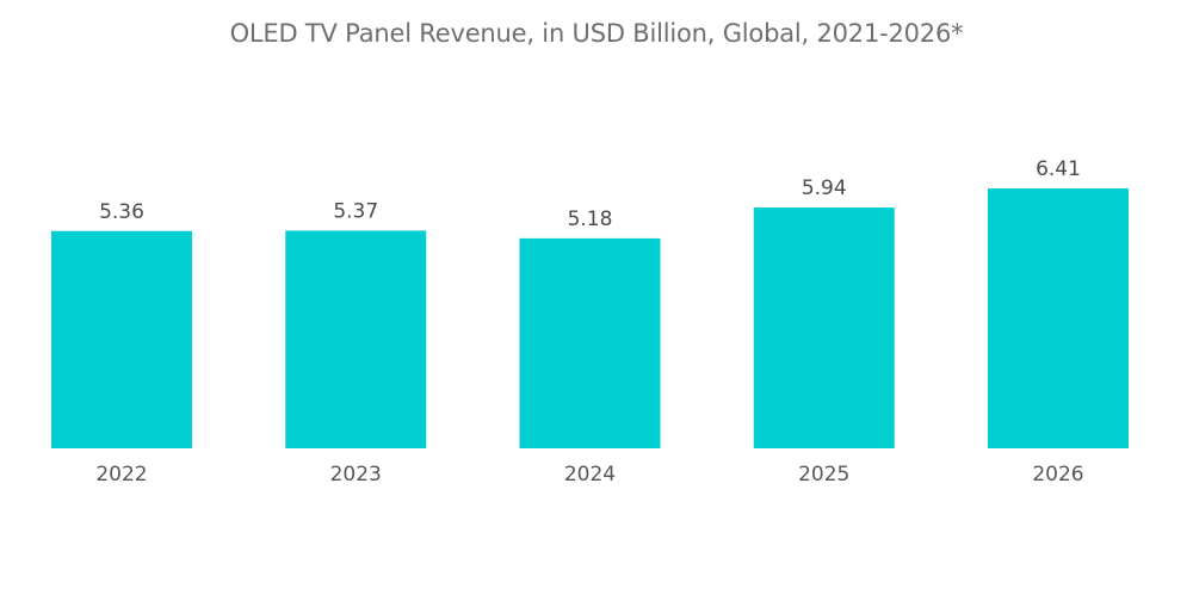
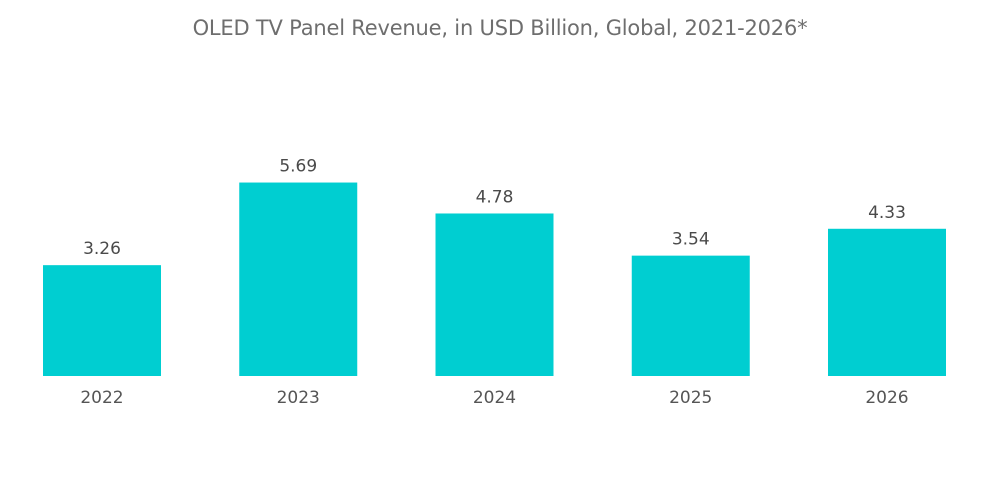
2022: 5.36 -> 3.26
2023: 5.37 -> 5.69
2024: 5.18 -> 4.78
2025: 5.94 -> 3.54
2026: 6.41 -> 4.33
